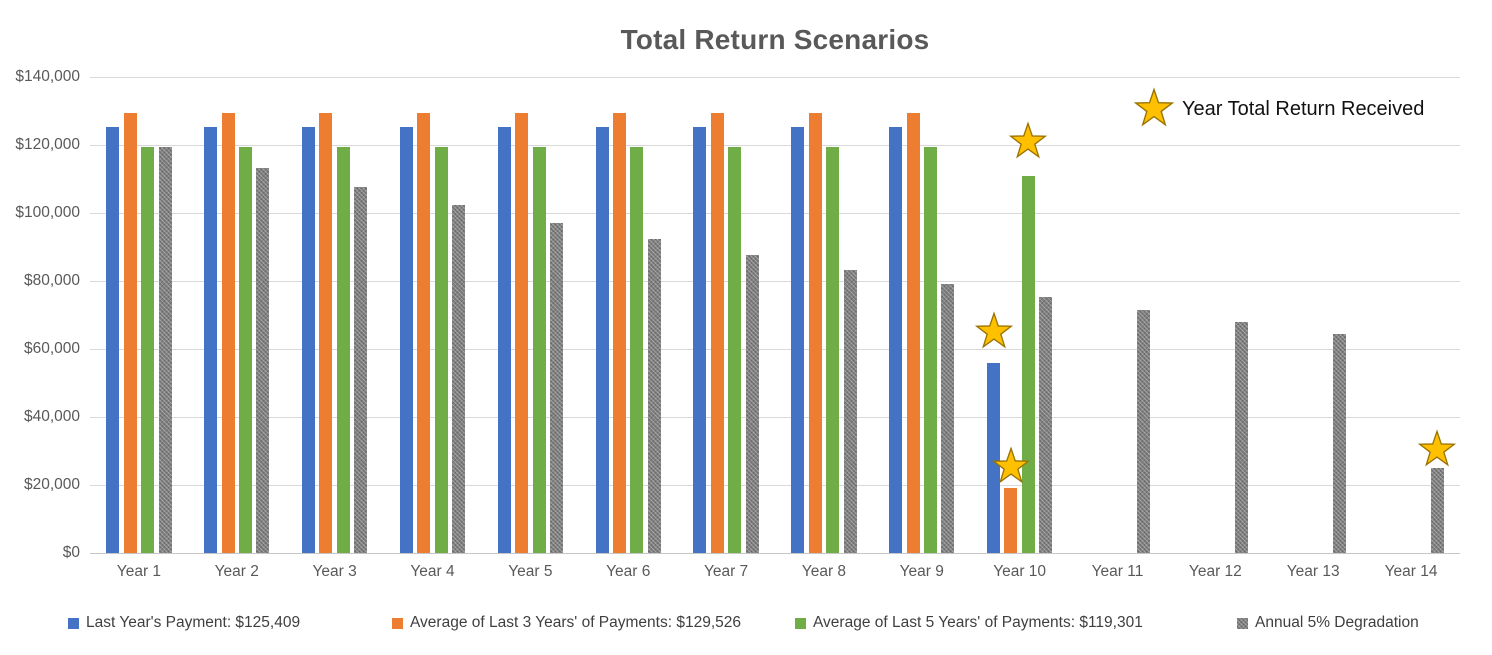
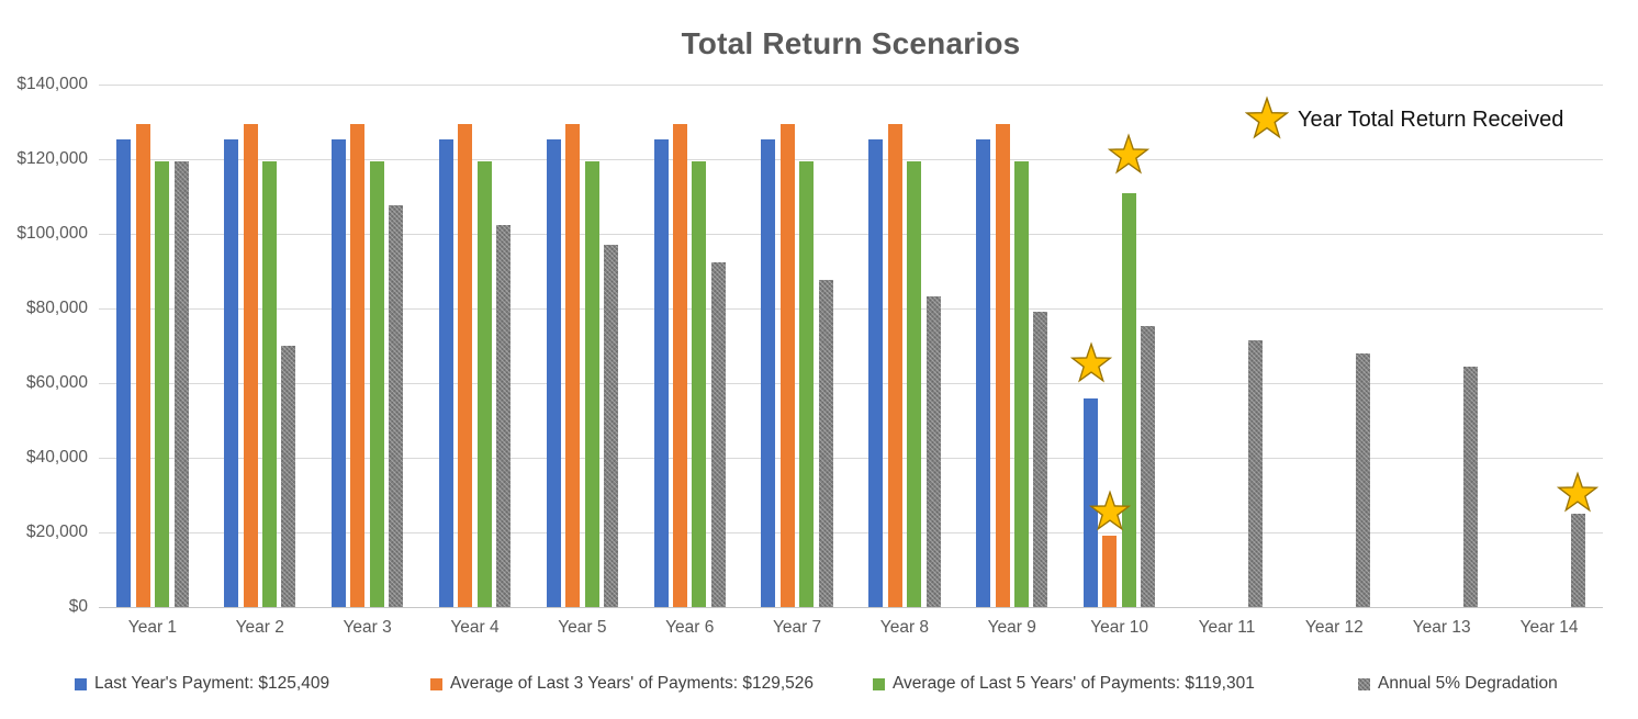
Annual 5% Degradation/Year 2: $113000 -> $70000
